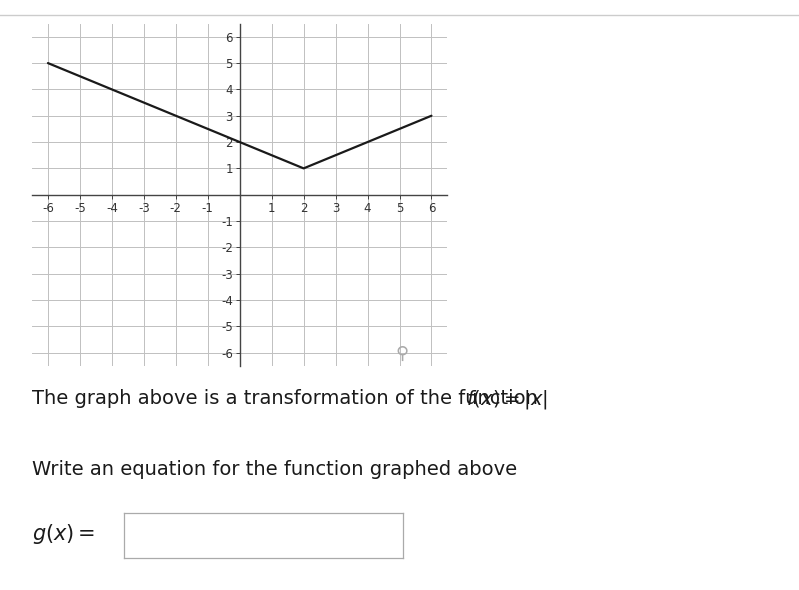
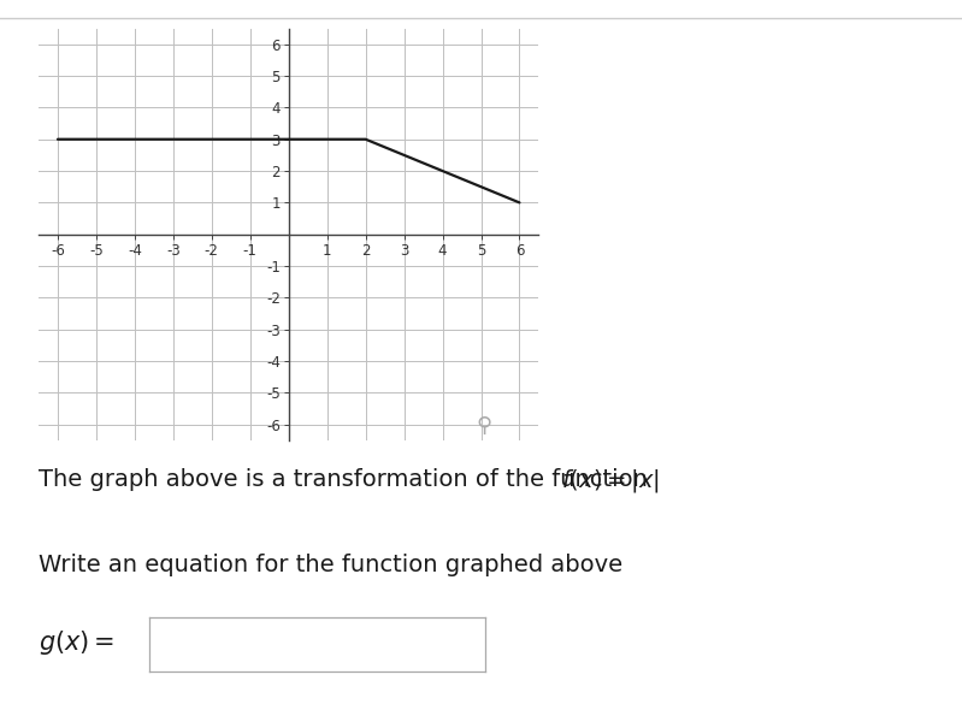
-6: 5 -> 3
2: 1 -> 3
6: 3 -> 1
